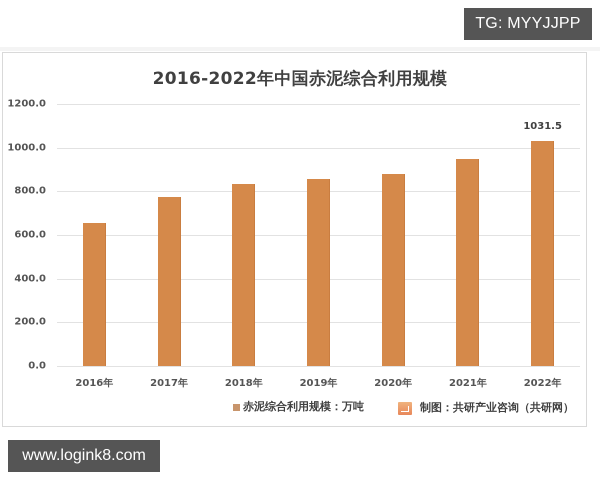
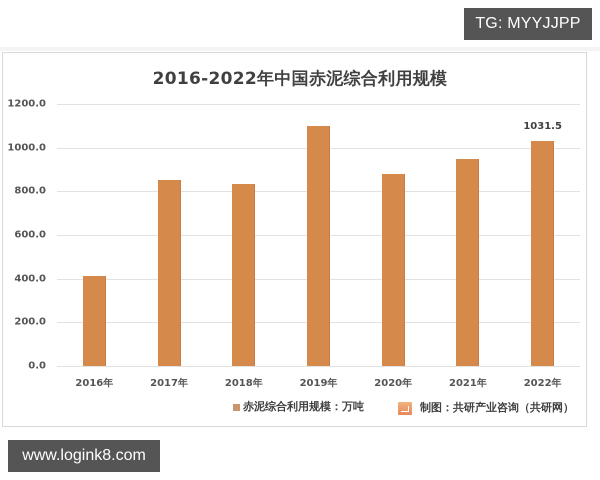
2016年: 660 -> 410
2017年: 770 -> 850
2019年: 860 -> 1100
